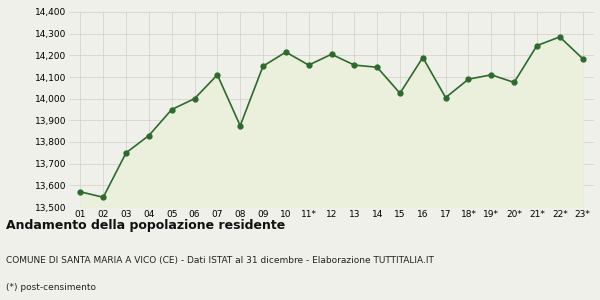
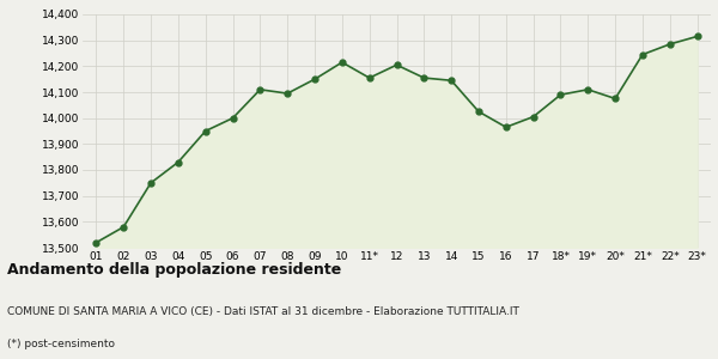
01: 13,570 -> 13,520
02: 13,545 -> 13,580
08: 13,875 -> 14,095
16: 14,190 -> 13,965
23*: 14,185 -> 14,315
